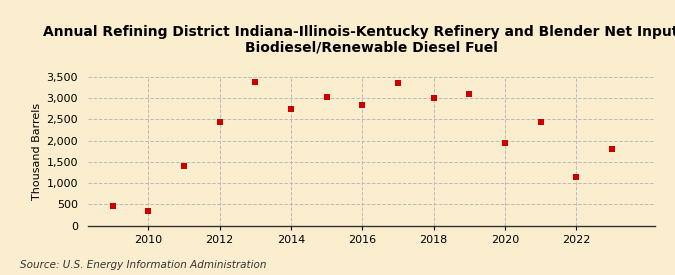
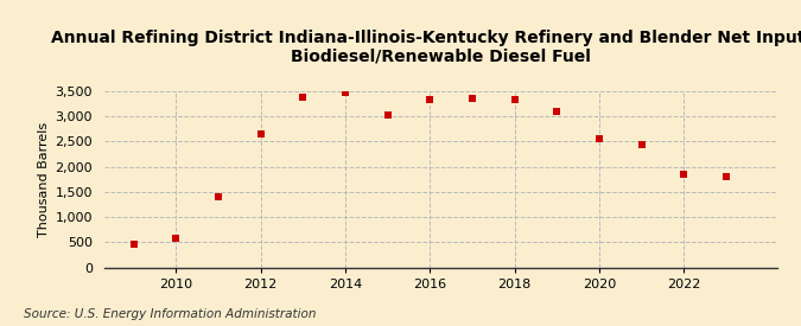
2010: 350 -> 580
2012: 2,450 -> 2,650
2014: 2,750 -> 3,470
2016: 2,850 -> 3,340
2018: 3,000 -> 3,330
2020: 1,950 -> 2,560
2022: 1,150 -> 1,860
